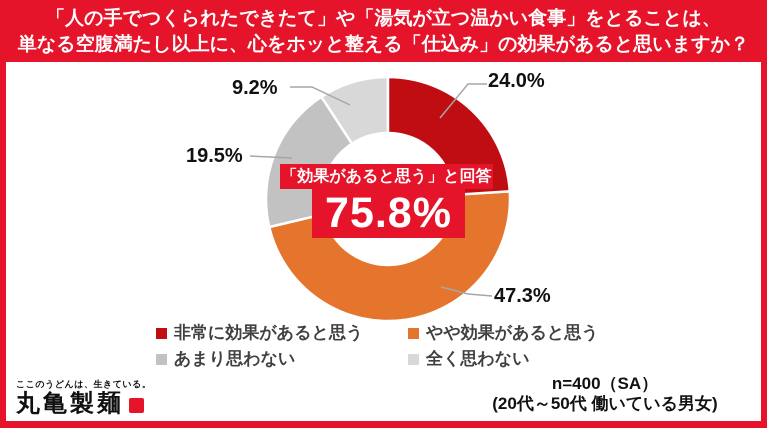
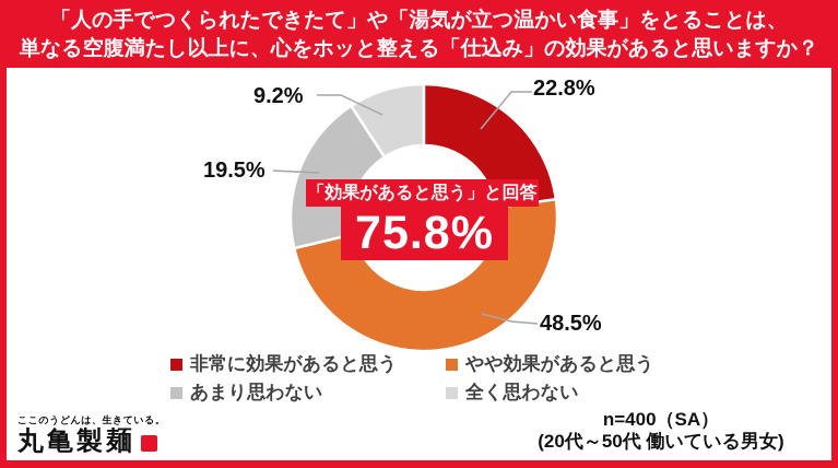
非常に効果があると思う: 24.0% -> 22.8%
やや効果があると思う: 47.3% -> 48.5%
